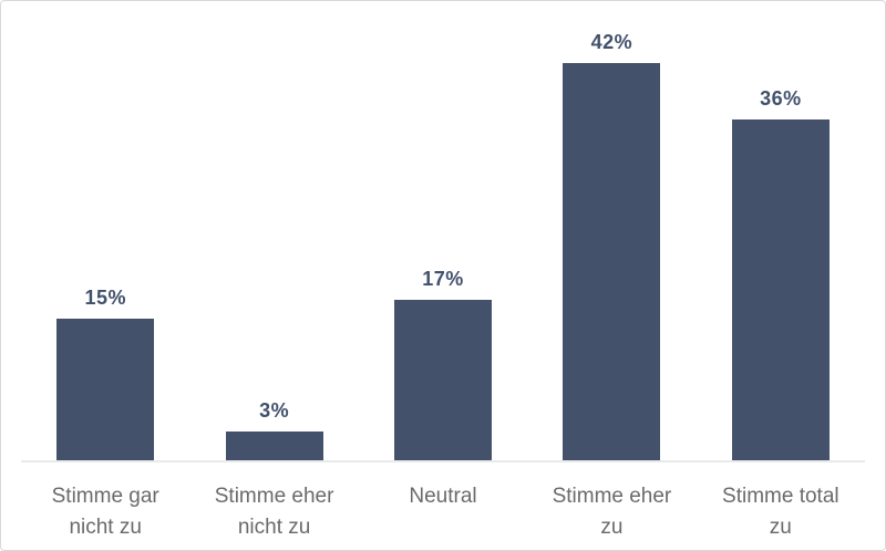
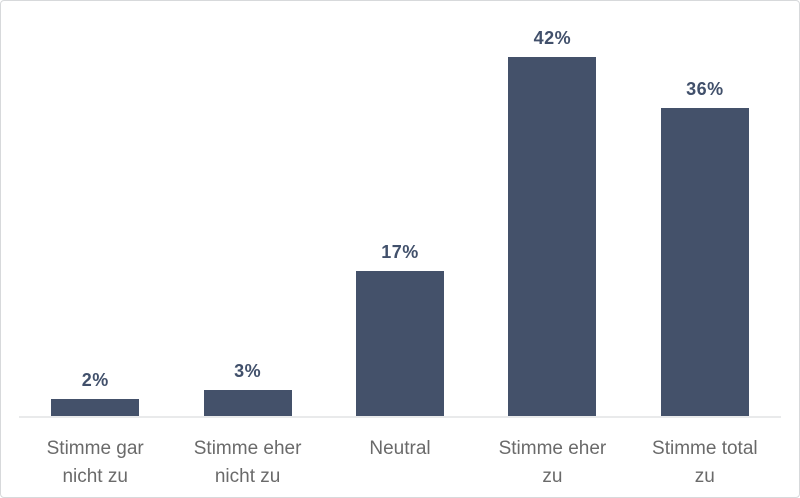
Stimme gar nicht zu: 15% -> 2%
